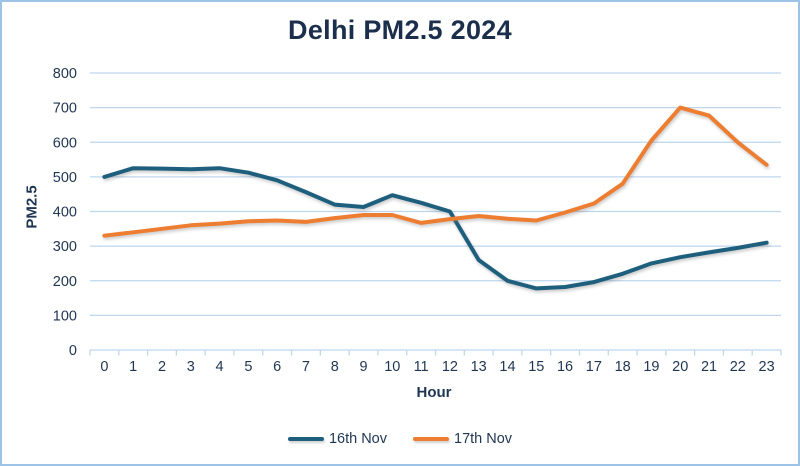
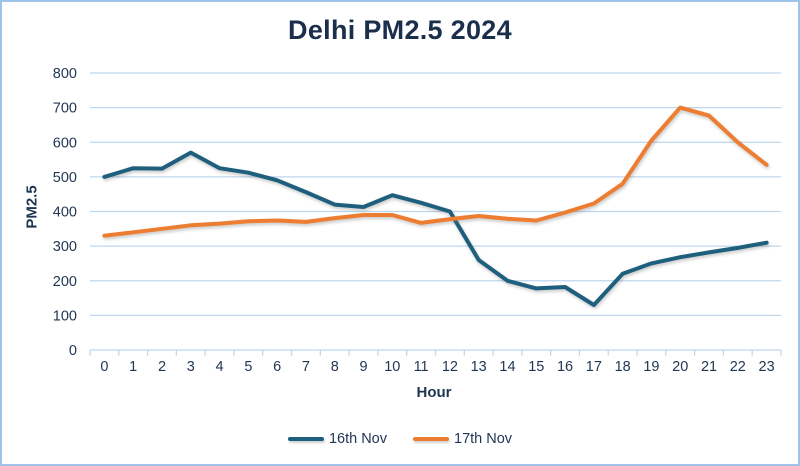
16th Nov/3: 520 -> 570
16th Nov/17: 200 -> 130
